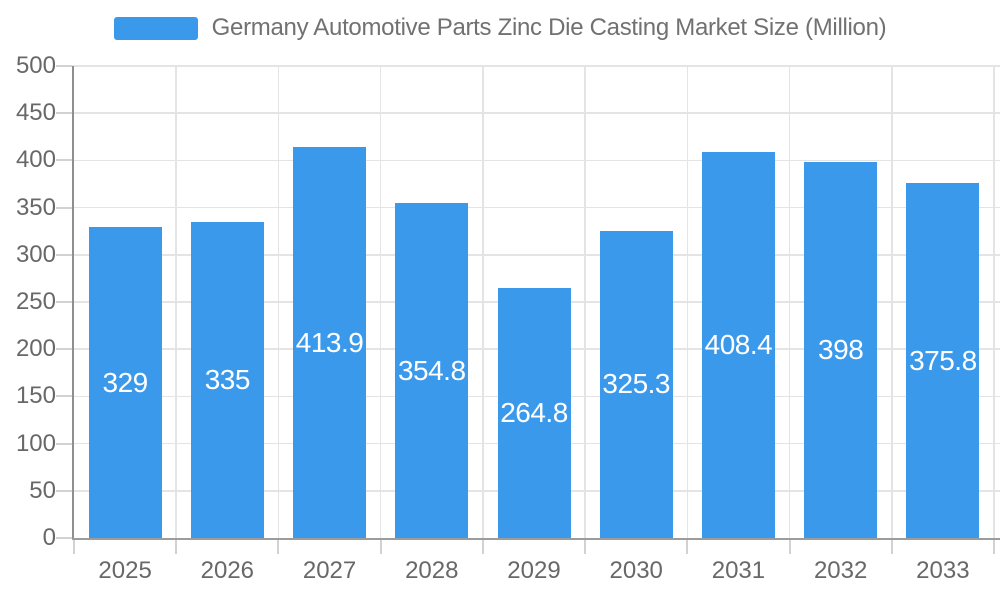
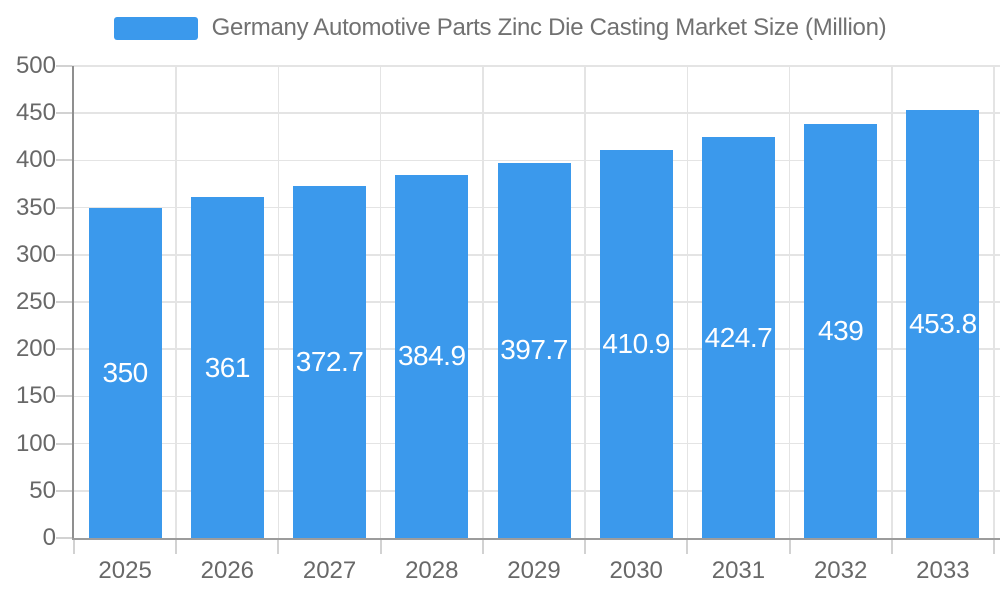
2025: 329 -> 350
2026: 335 -> 361
2027: 413.9 -> 372.7
2028: 354.8 -> 384.9
2029: 264.8 -> 397.7
2030: 325.3 -> 410.9
2031: 408.4 -> 424.7
2032: 398 -> 439
2033: 375.8 -> 453.8
